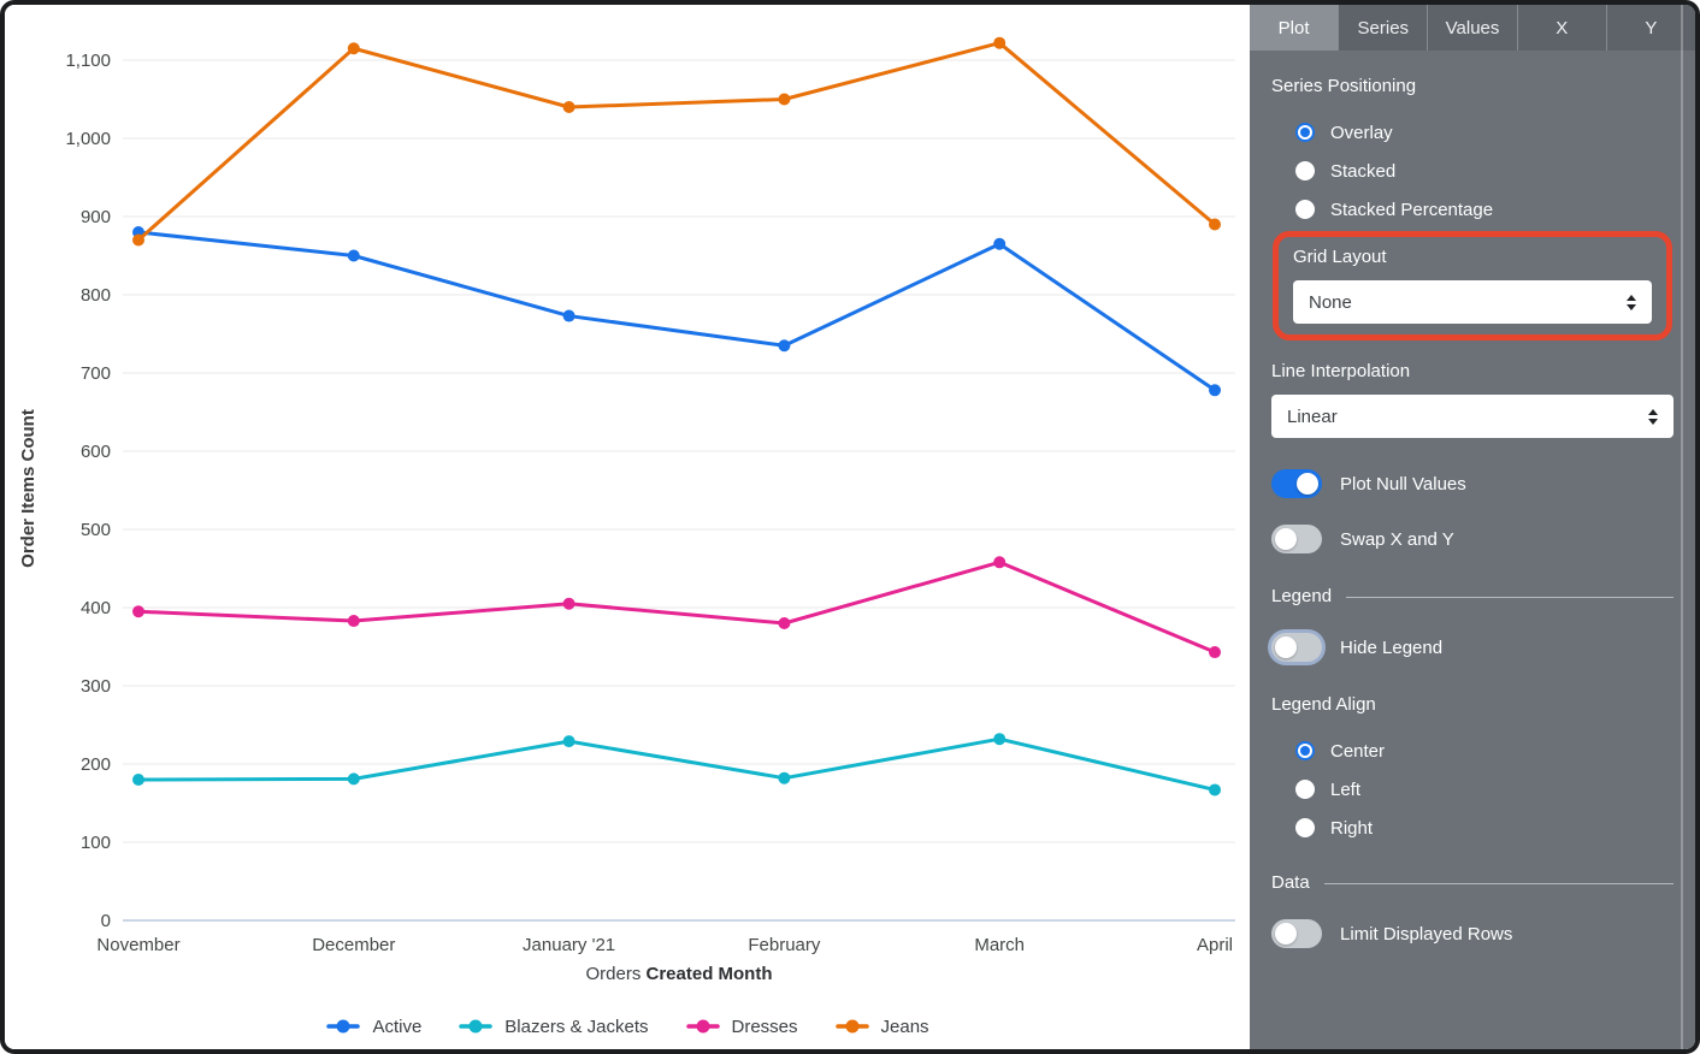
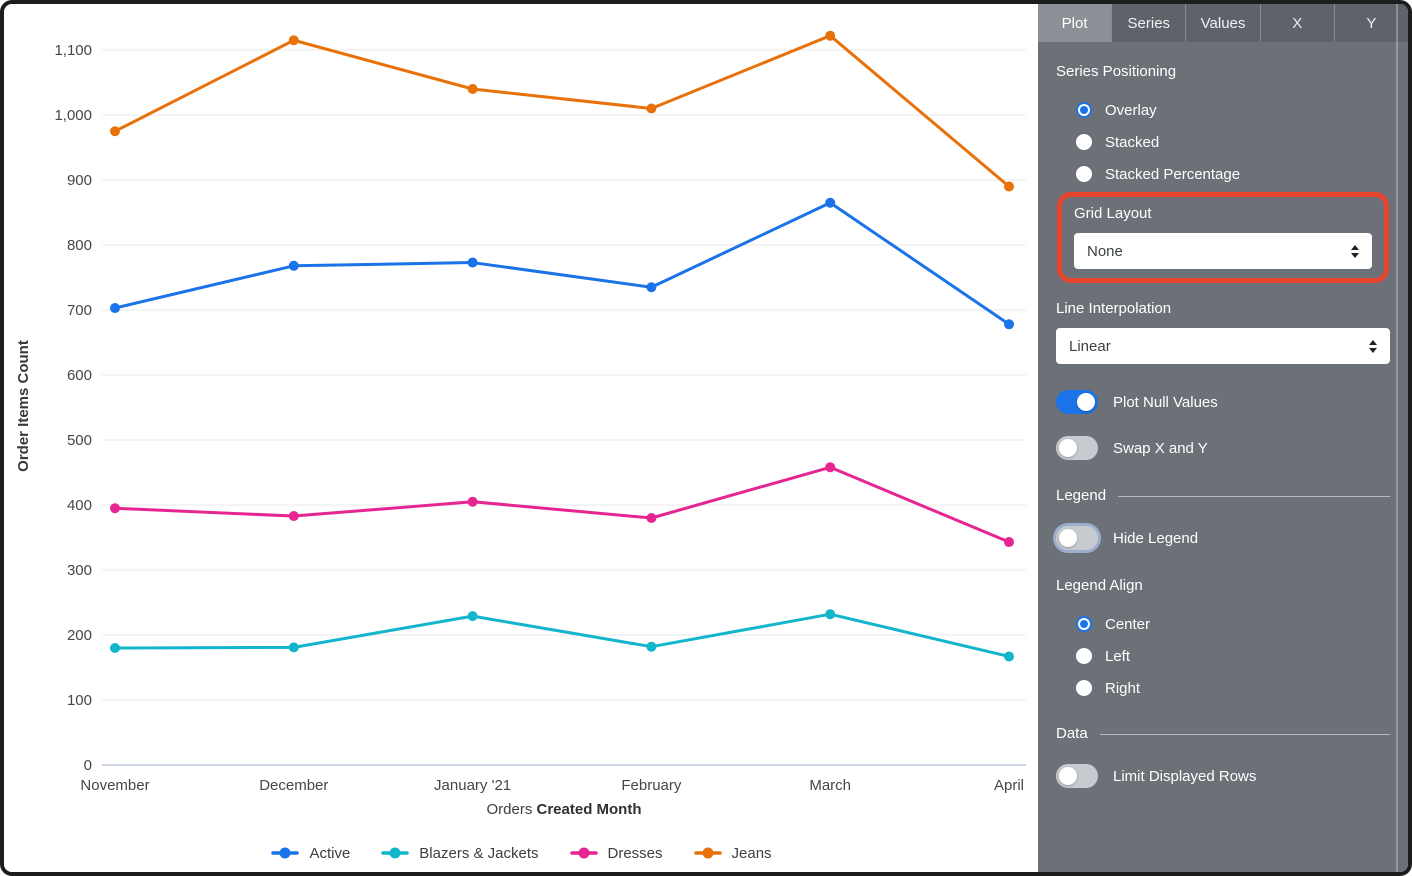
Active/November: 880 -> 700
Jeans/November: 870 -> 980
Active/December: 850 -> 770
Jeans/February: 1050 -> 1010
